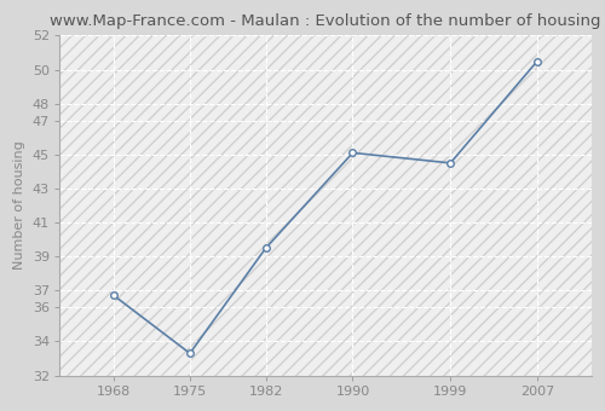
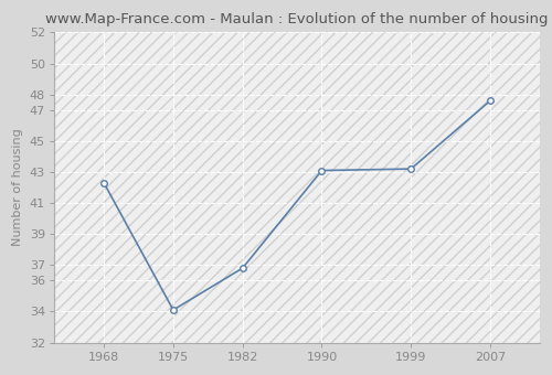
1968: 36.7 -> 42.3
1975: 33.3 -> 34.1
1982: 39.5 -> 36.8
1990: 45.1 -> 43.1
1999: 44.5 -> 43.2
2007: 50.5 -> 47.6
